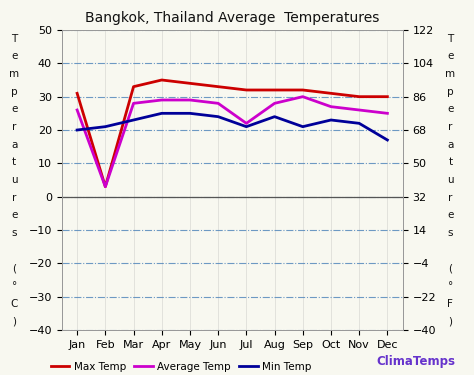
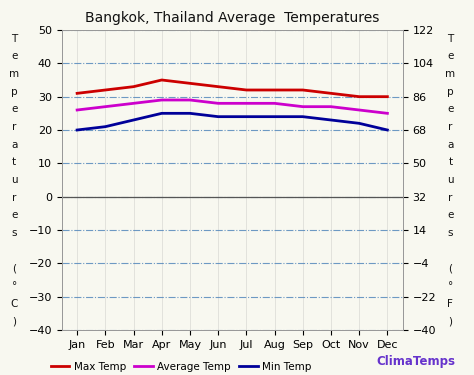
Max Temp/Feb: 3 -> 32
Average Temp/Feb: 3 -> 27
Average Temp/Jul: 22 -> 28
Min Temp/Jul: 21 -> 24
Average Temp/Sep: 30 -> 27
Min Temp/Sep: 21 -> 24
Min Temp/Dec: 17 -> 20
